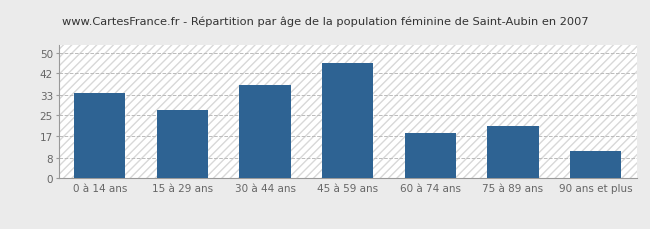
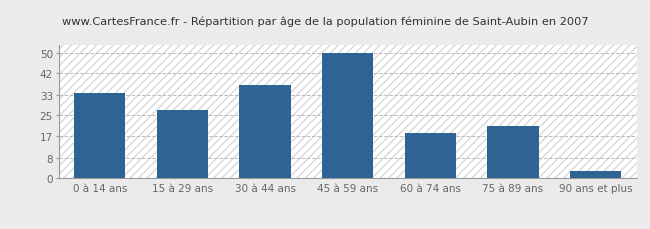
45 à 59 ans: 46 -> 50
90 ans et plus: 11 -> 3
